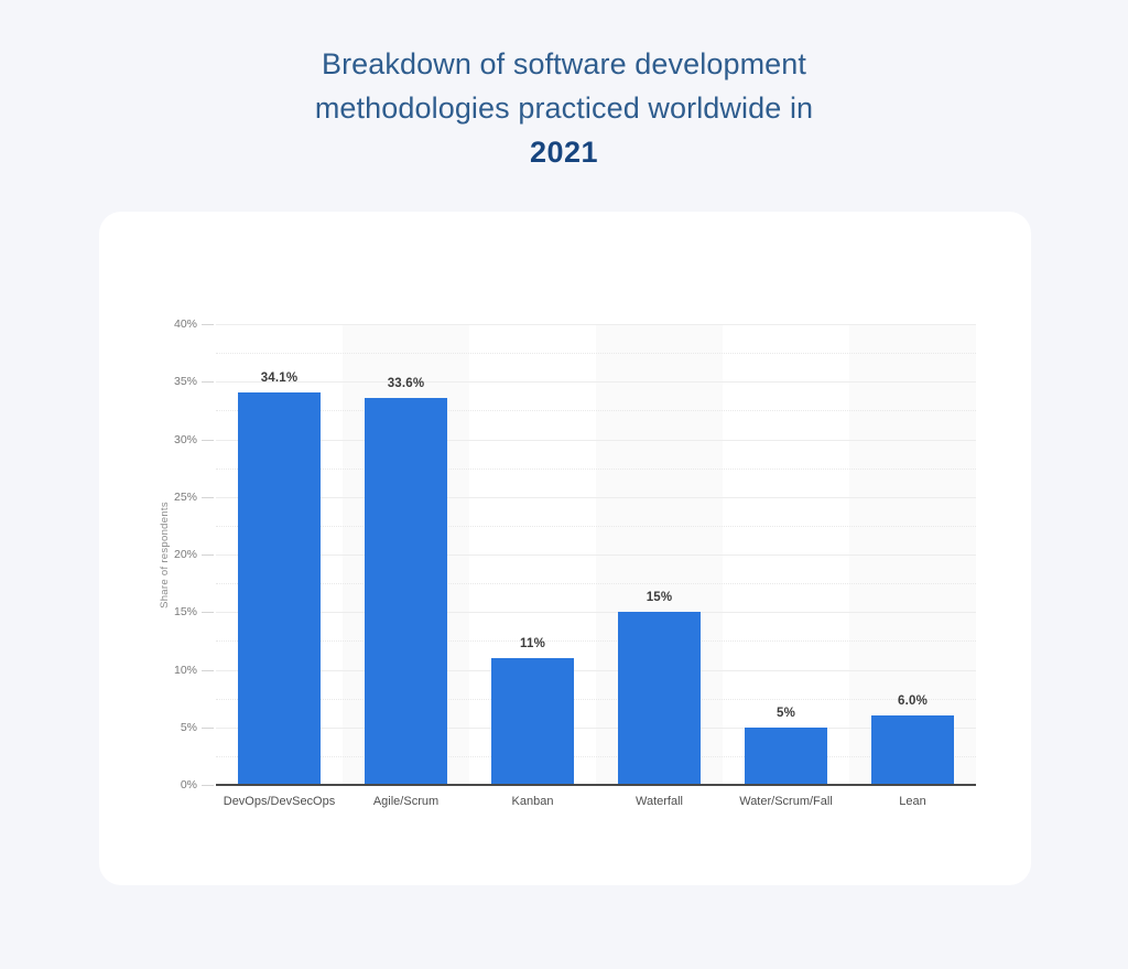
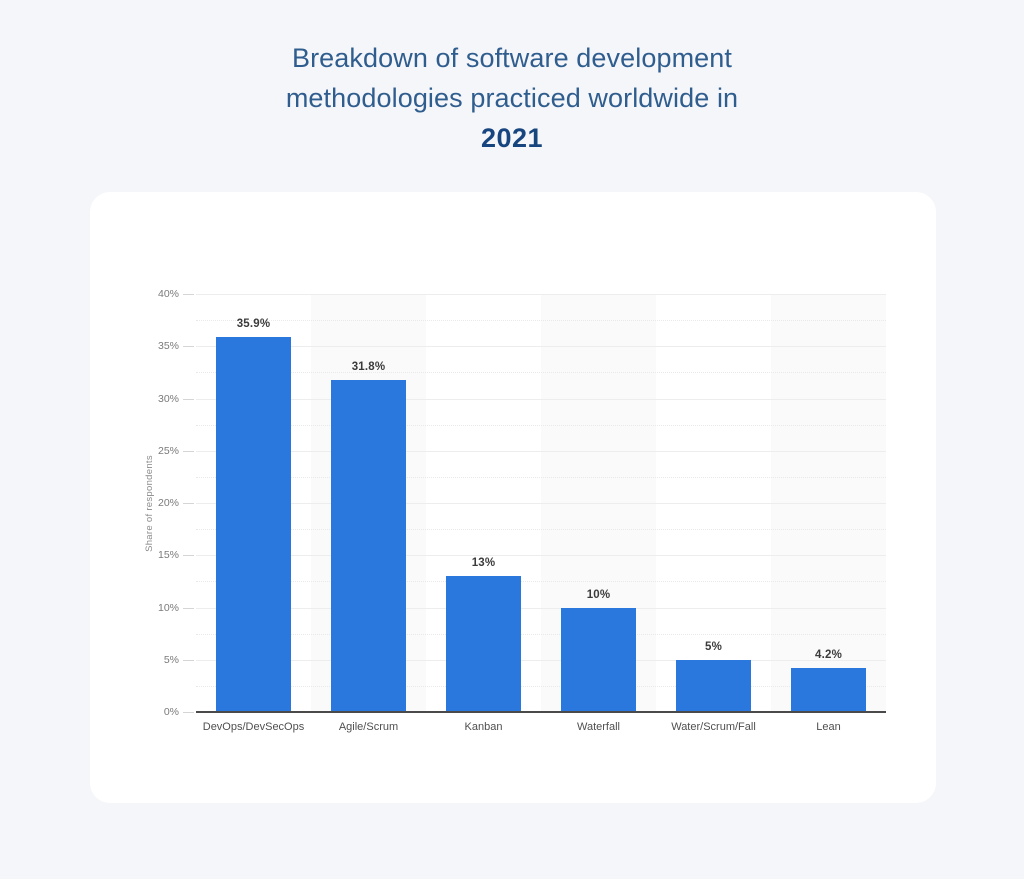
DevOps/DevSecOps: 34.1% -> 35.9%
Agile/Scrum: 33.6% -> 31.8%
Kanban: 11% -> 13%
Waterfall: 15% -> 10%
Lean: 6.0% -> 4.2%
